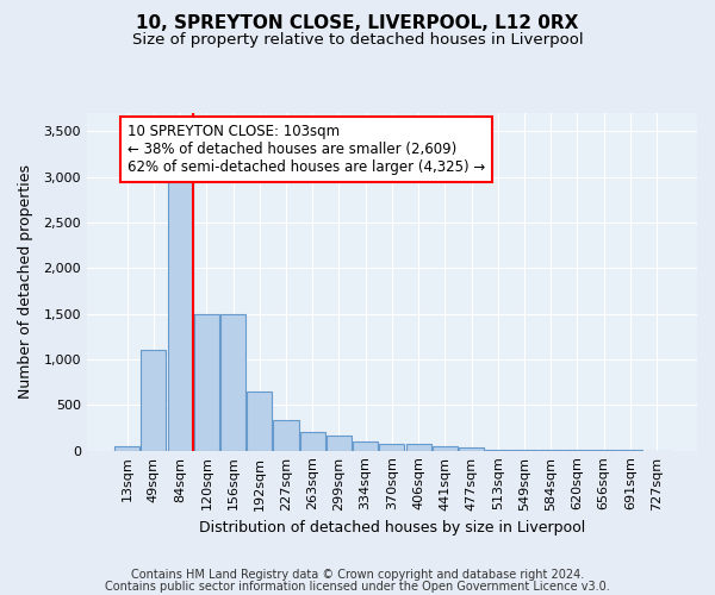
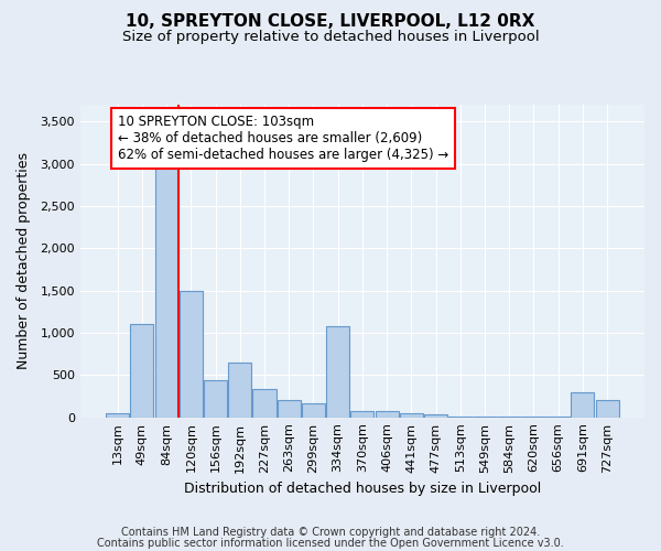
156sqm: 1,490 -> 440
334sqm: 100 -> 1,080
691sqm: 0 -> 300
727sqm: 0 -> 200
